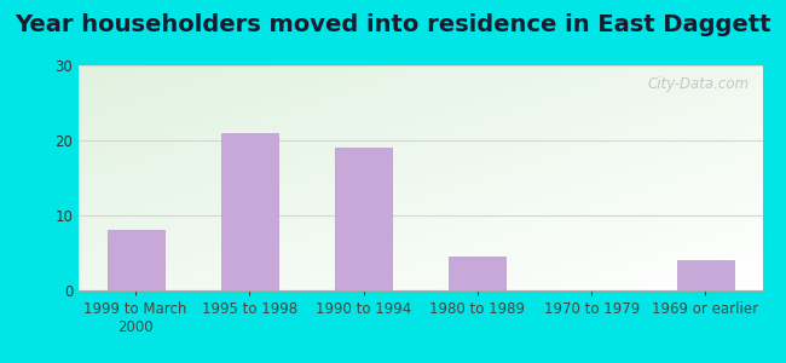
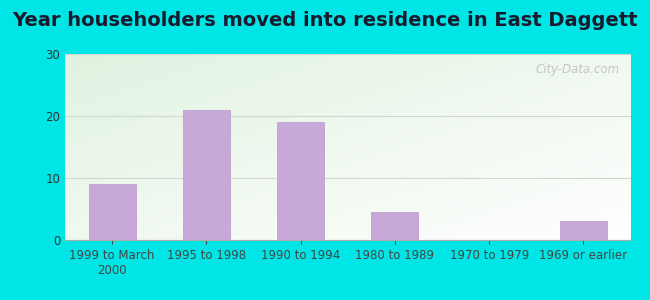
1999 to March 2000: 8.0 -> 9.0
1969 or earlier: 4.0 -> 3.0
